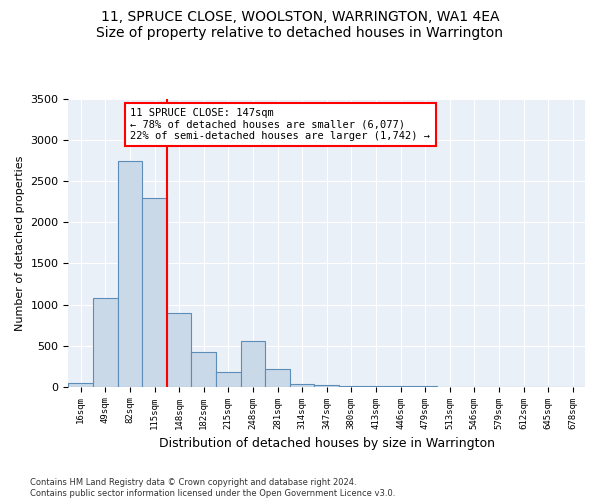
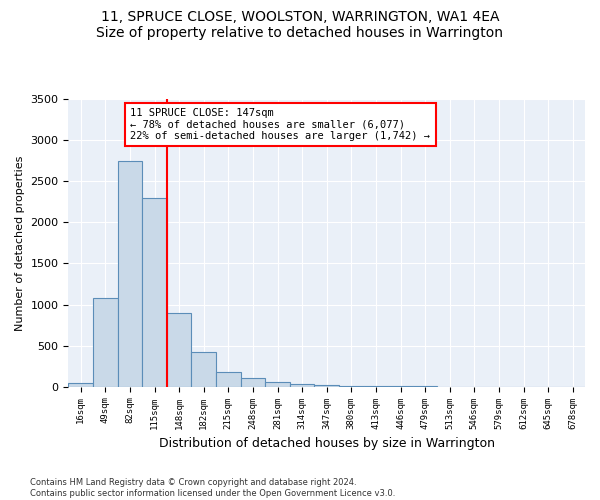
248sqm: 560 -> 100
281sqm: 220 -> 60
